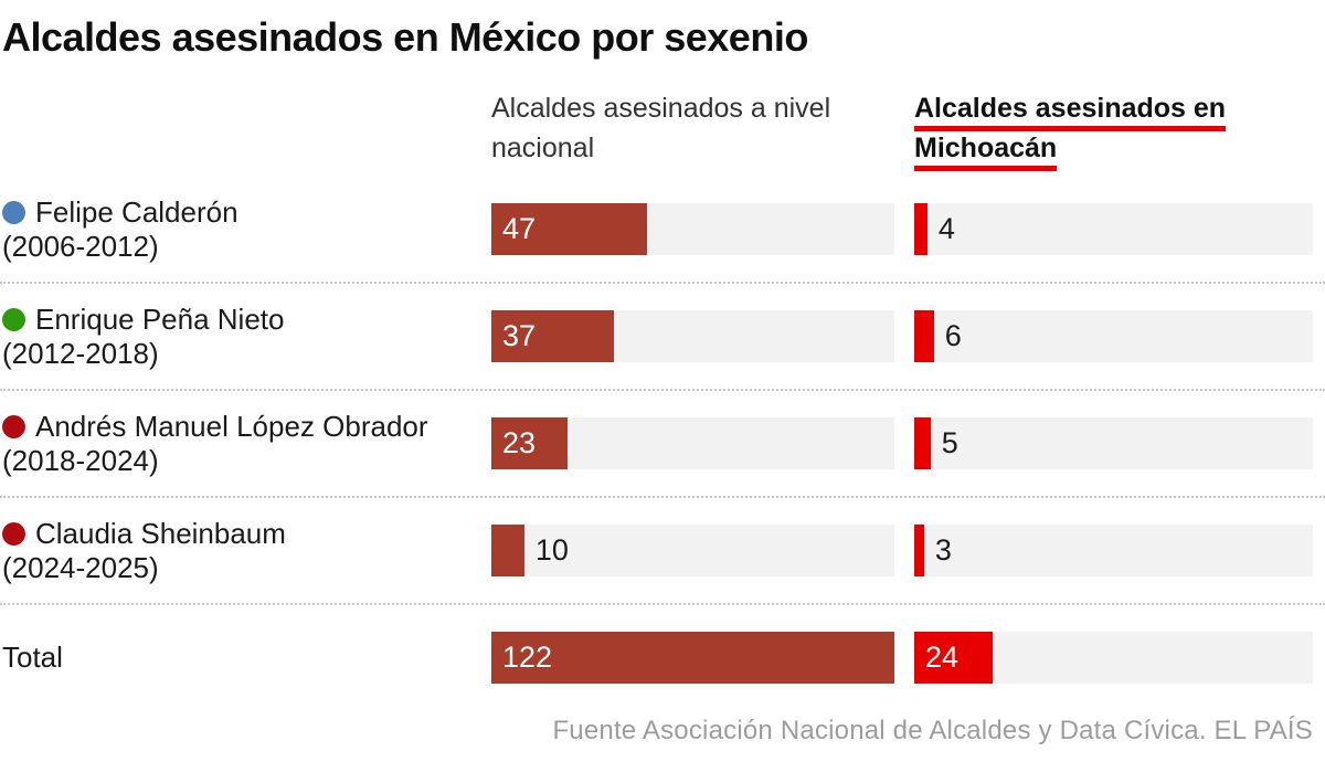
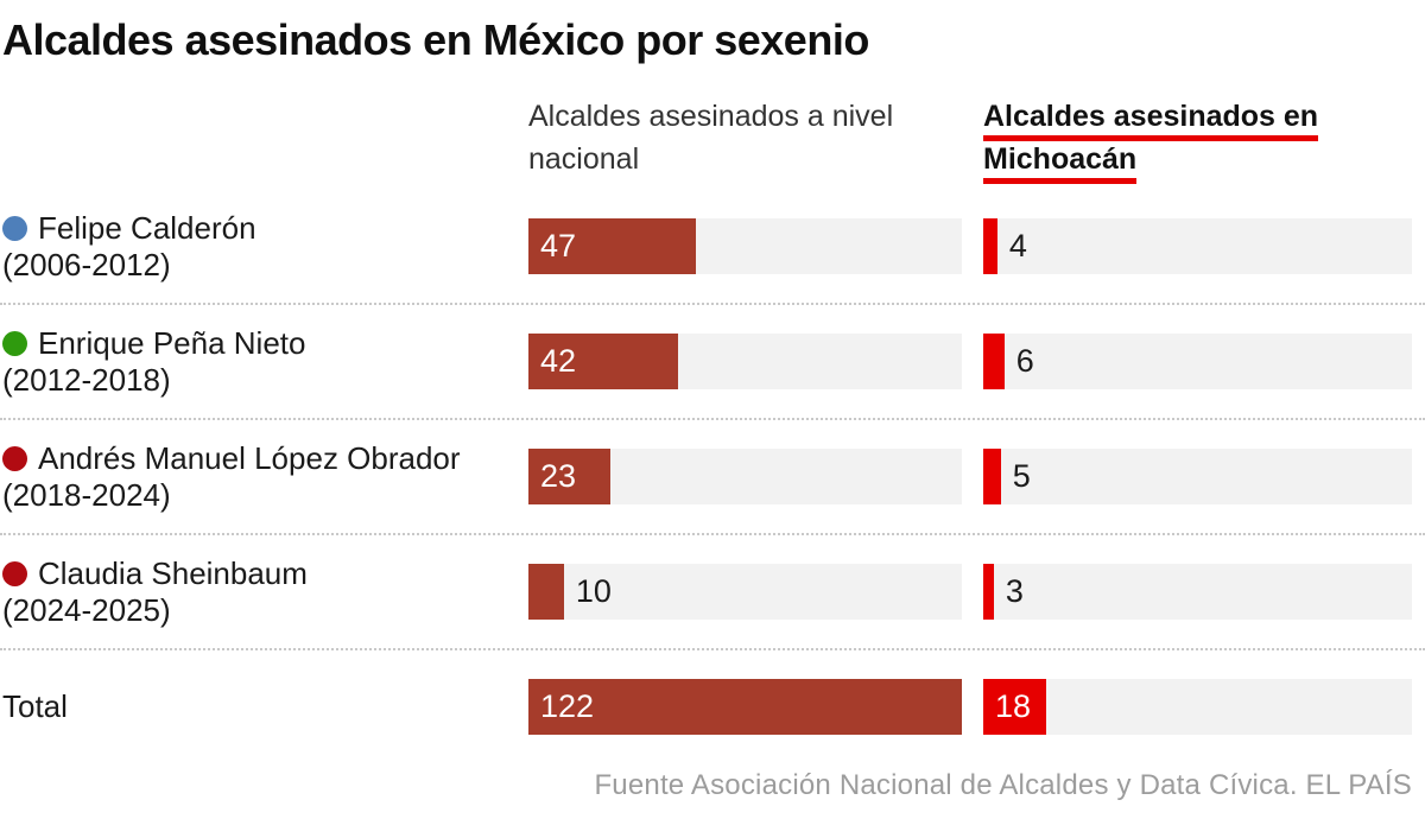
Alcaldes asesinados a nivel nacional/Enrique Peña Nieto (2012-2018): 37 -> 42
Alcaldes asesinados en Michoacán/Total: 24 -> 18
